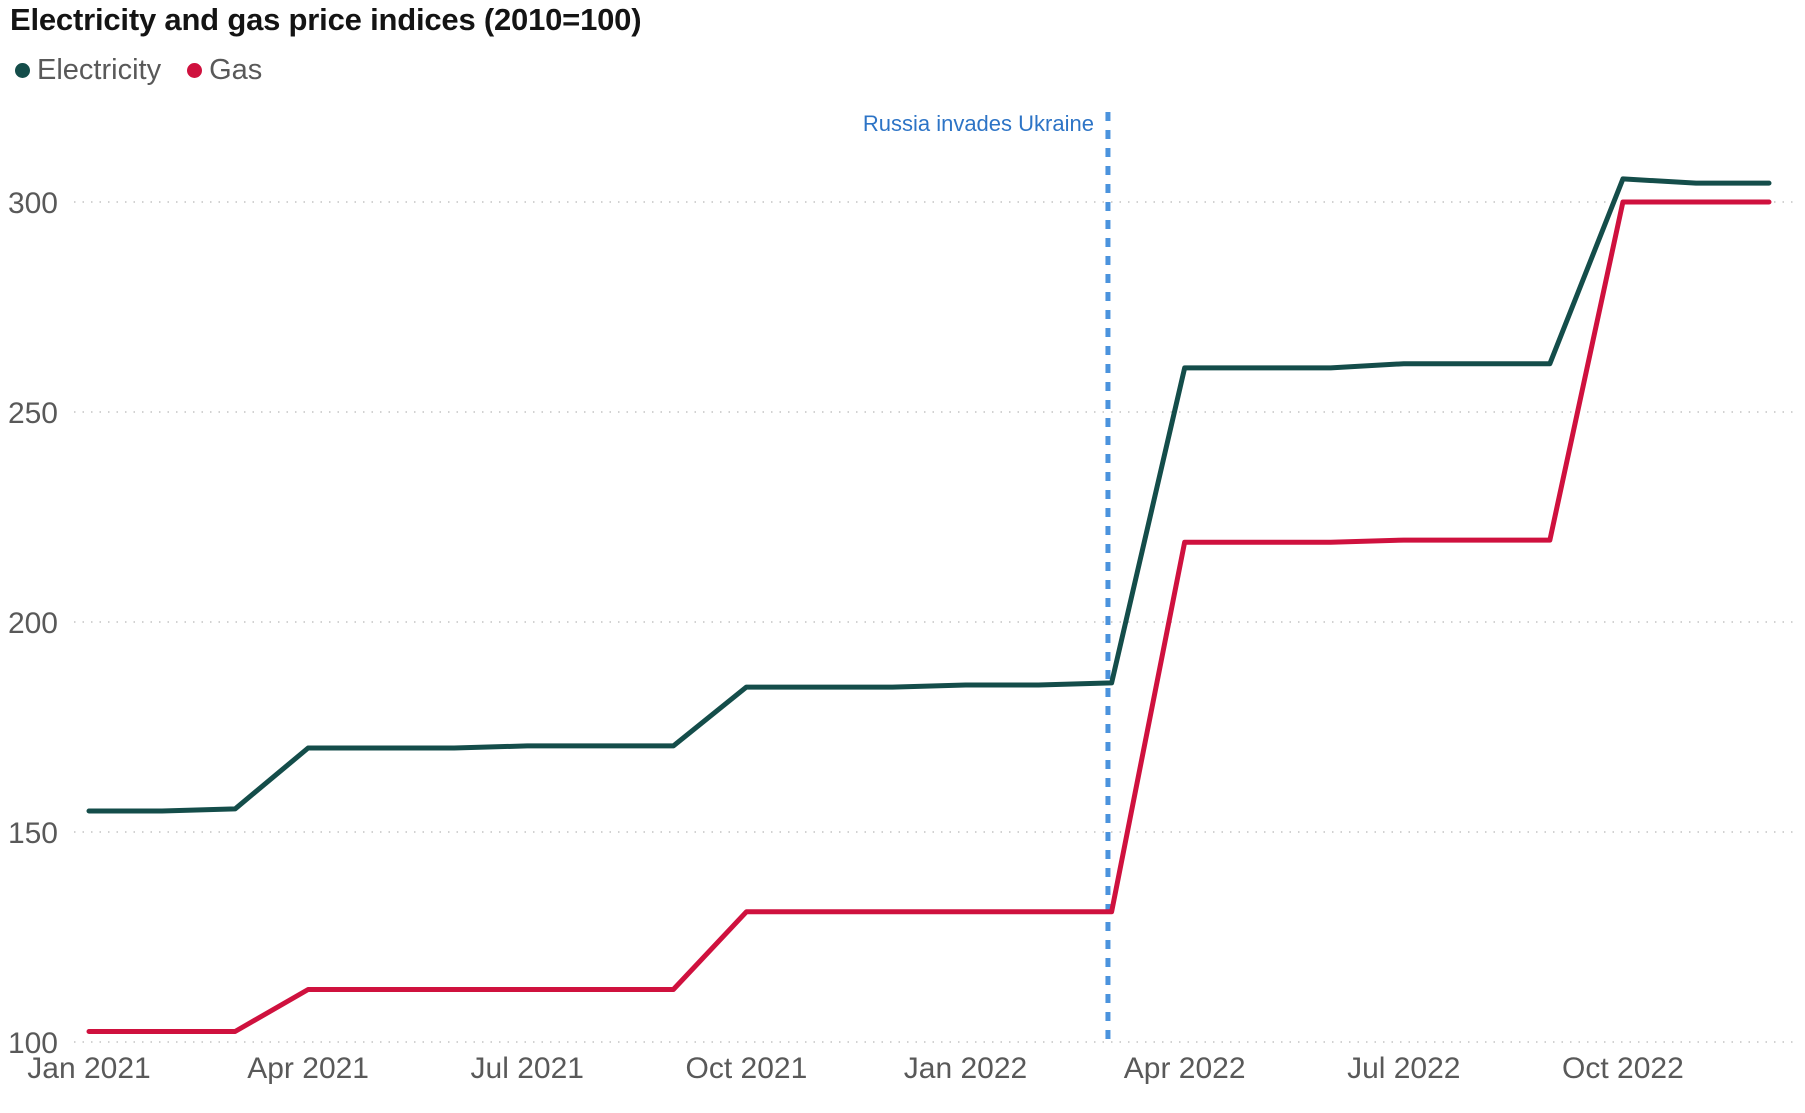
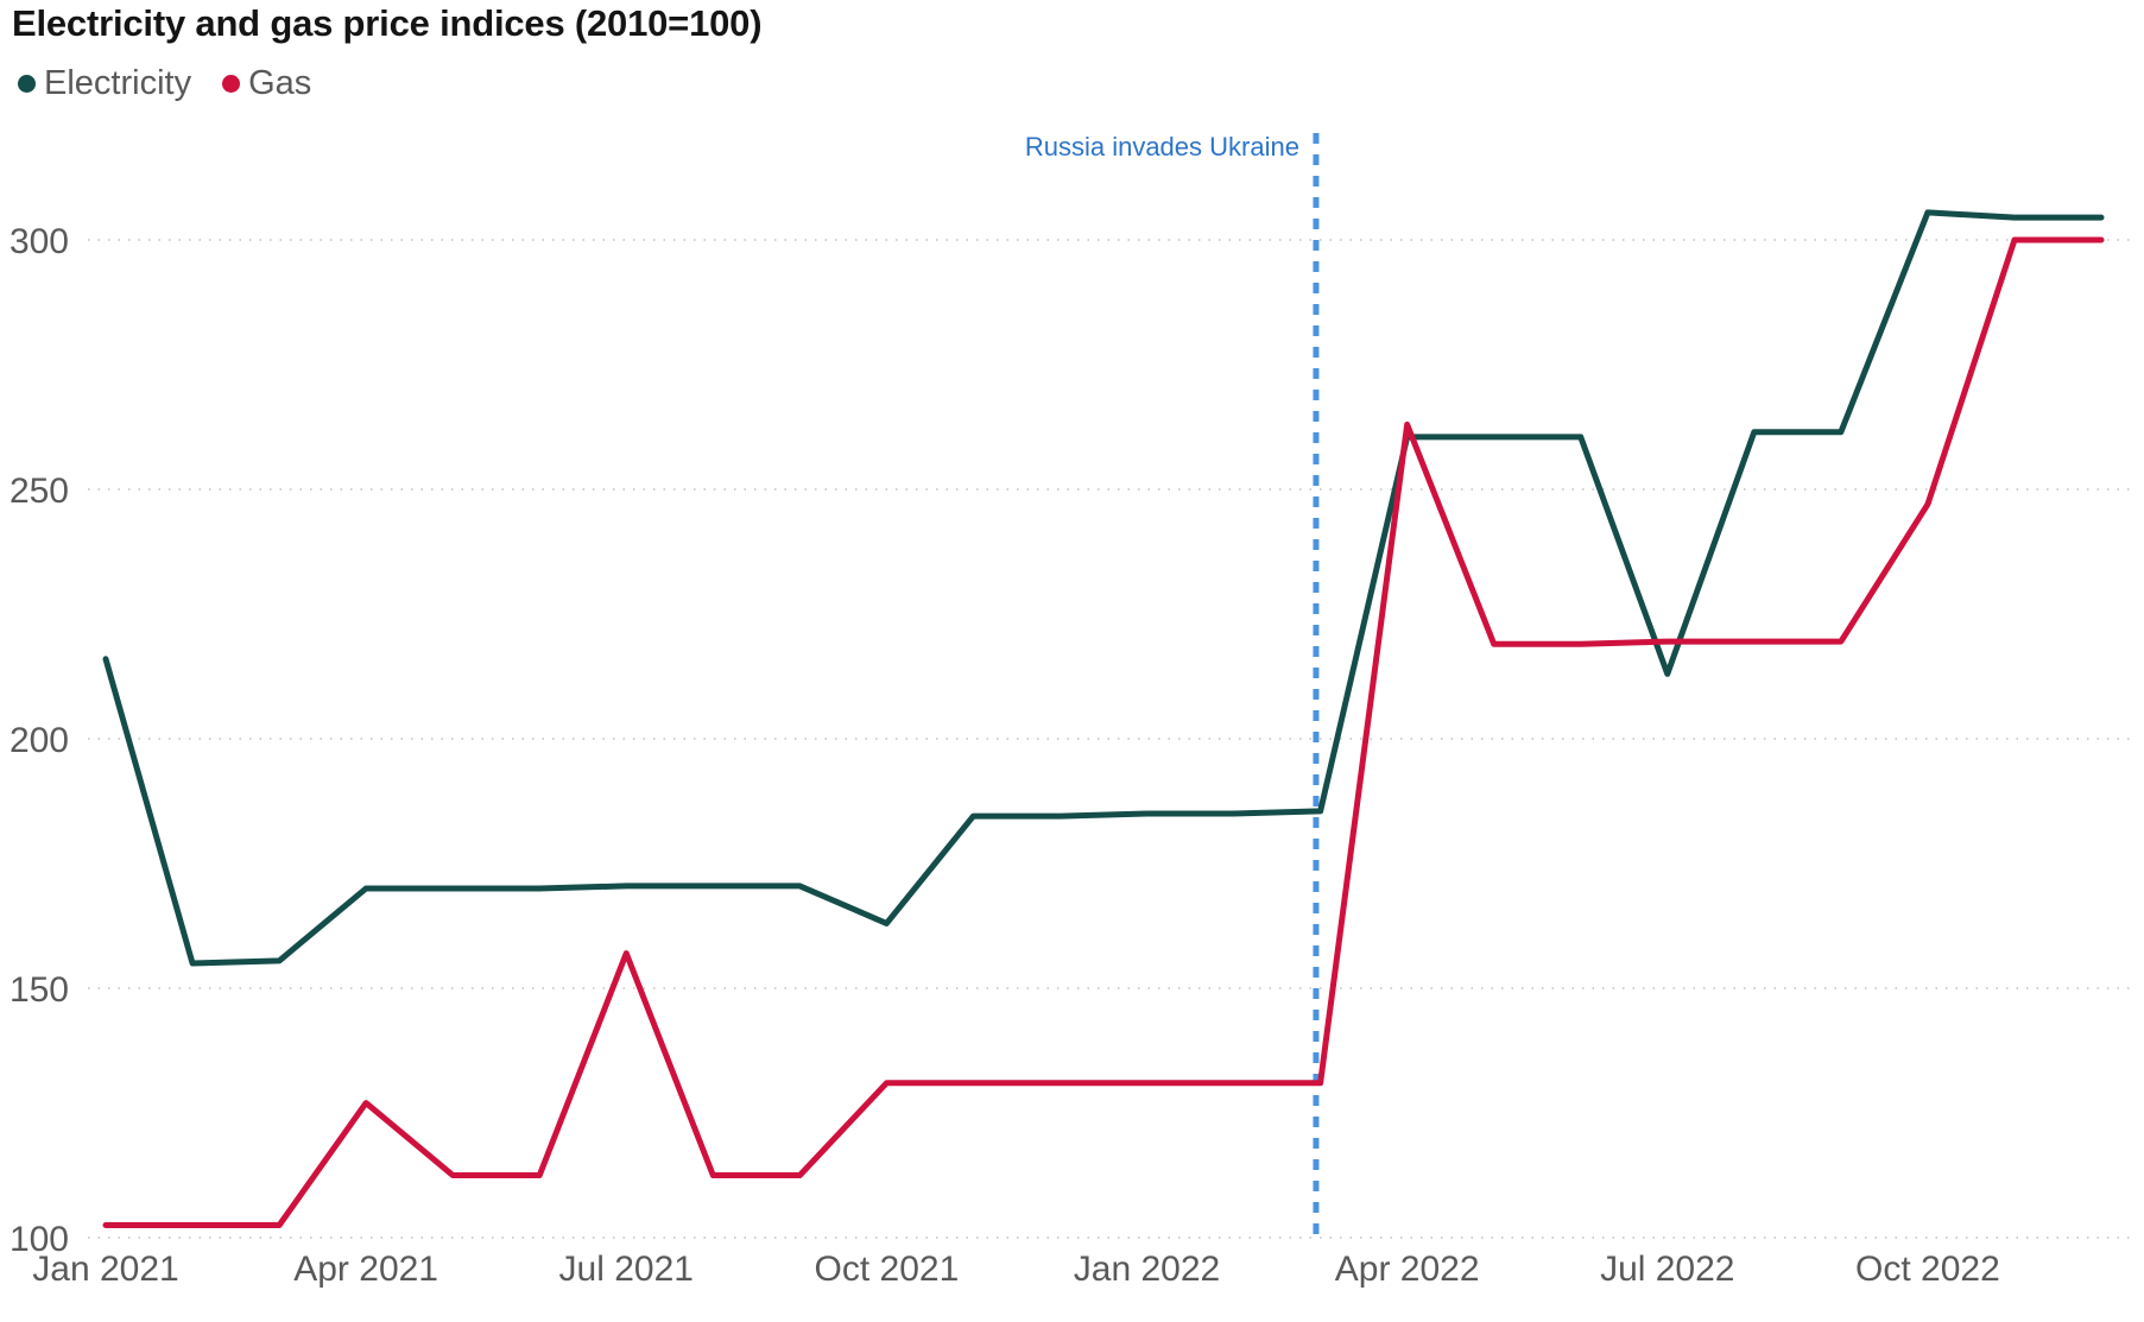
Electricity/Jan 2021: 155 -> 216
Gas/Apr 2021: 112 -> 127
Gas/Jul 2021: 112 -> 157
Electricity/Oct 2021: 184 -> 163
Gas/Apr 2022: 219 -> 263
Electricity/Jul 2022: 262 -> 213
Gas/Oct 2022: 300 -> 247
